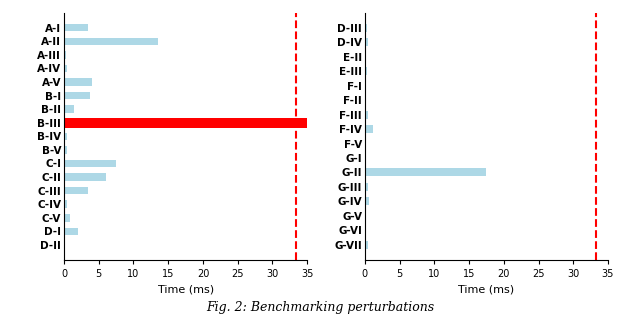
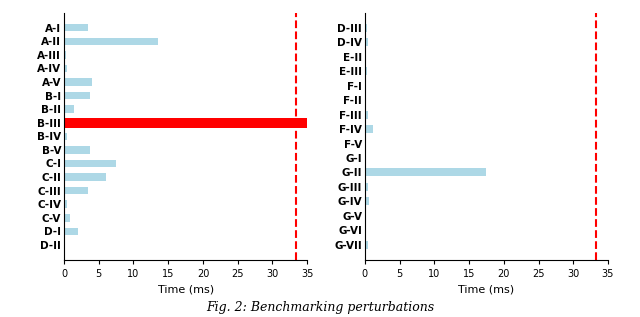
B-V: 0.5 -> 3.8
